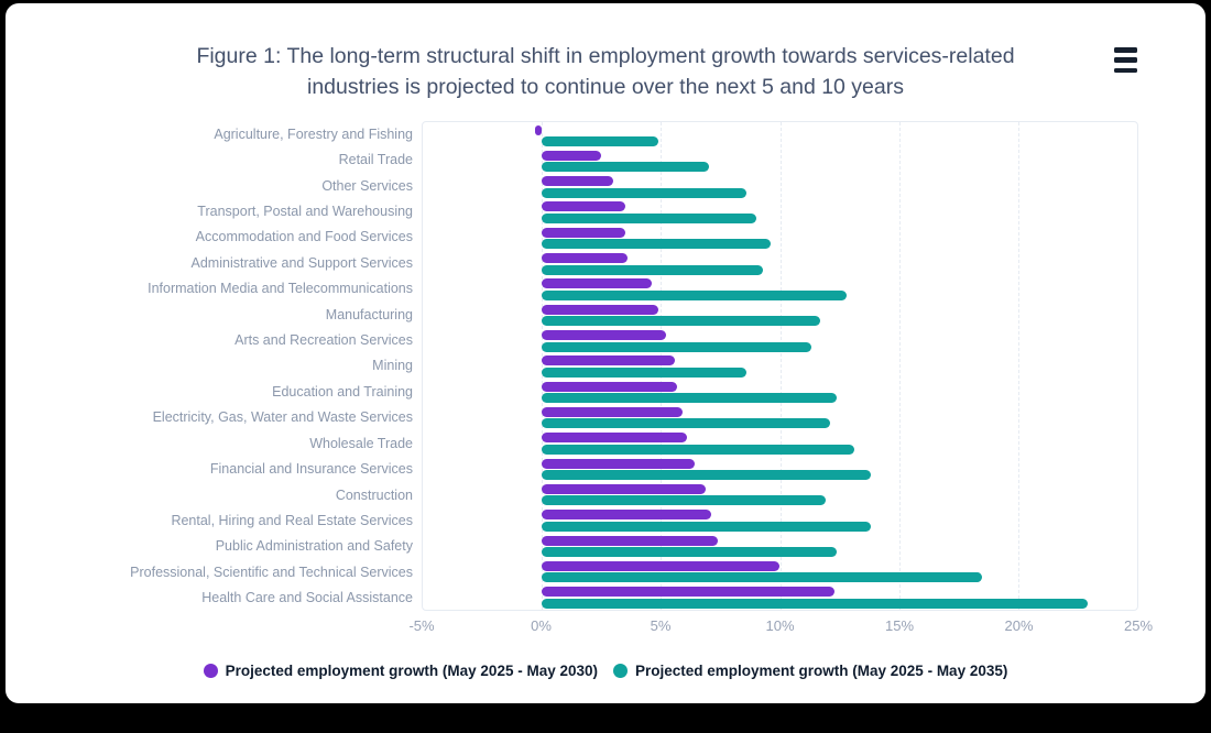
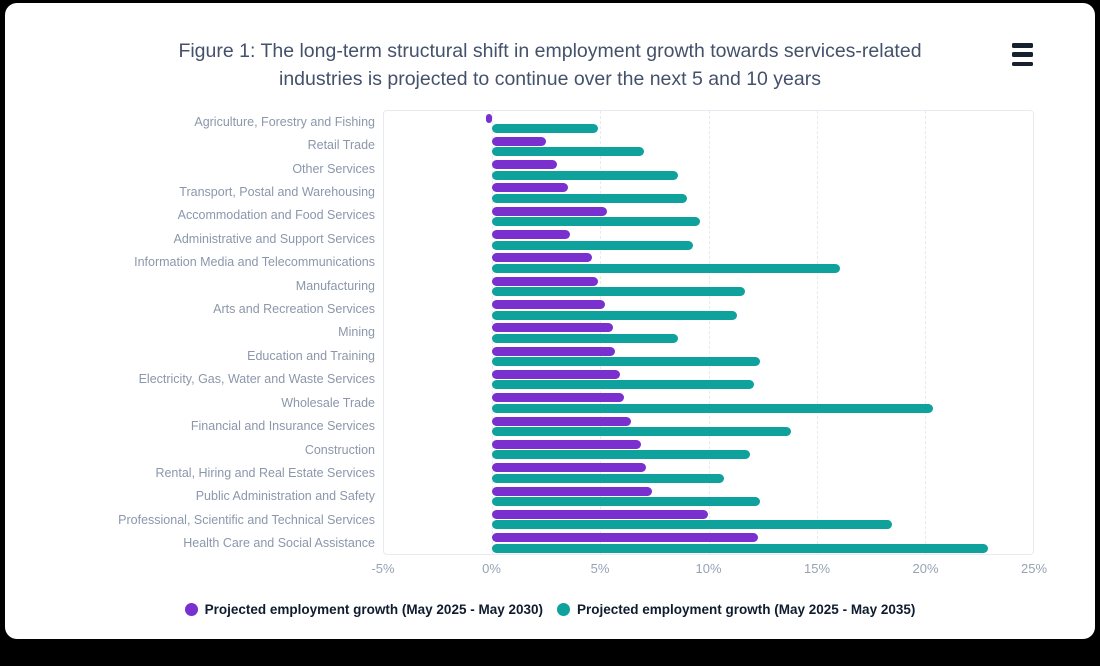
Projected employment growth (May 2025 - May 2030)/Accommodation and Food Services: 3.5% -> 5.3%
Projected employment growth (May 2025 - May 2035)/Information Media and Telecommunications: 12.8% -> 16.1%
Projected employment growth (May 2025 - May 2035)/Wholesale Trade: 13.1% -> 20.4%
Projected employment growth (May 2025 - May 2035)/Rental, Hiring and Real Estate Services: 13.8% -> 10.7%
